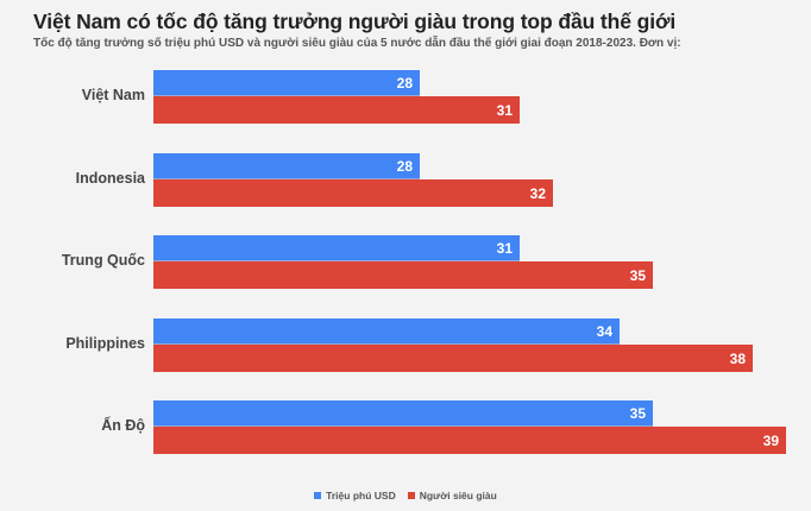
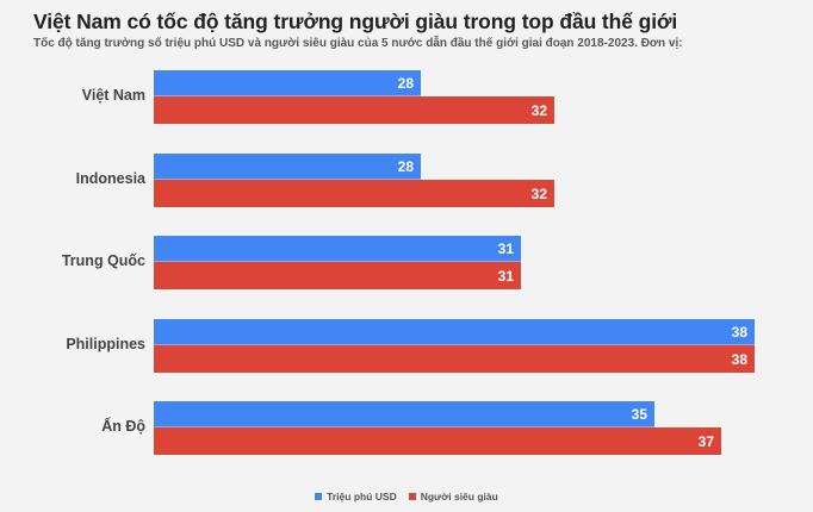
Người siêu giàu/Việt Nam: 31 -> 32
Người siêu giàu/Trung Quốc: 35 -> 31
Triệu phú USD/Philippines: 34 -> 38
Người siêu giàu/Ấn Độ: 39 -> 37
